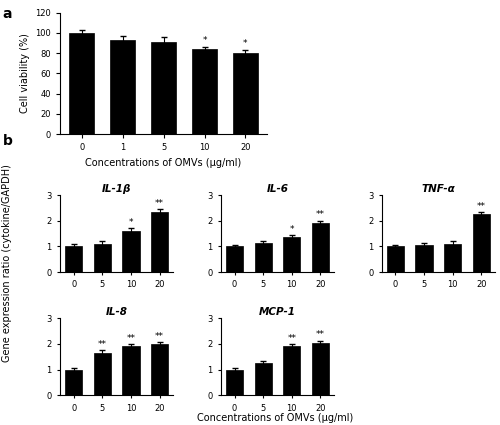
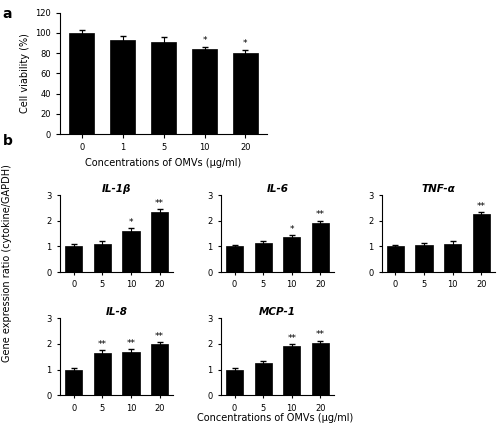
IL-8/10: 1.90 -> 1.70
